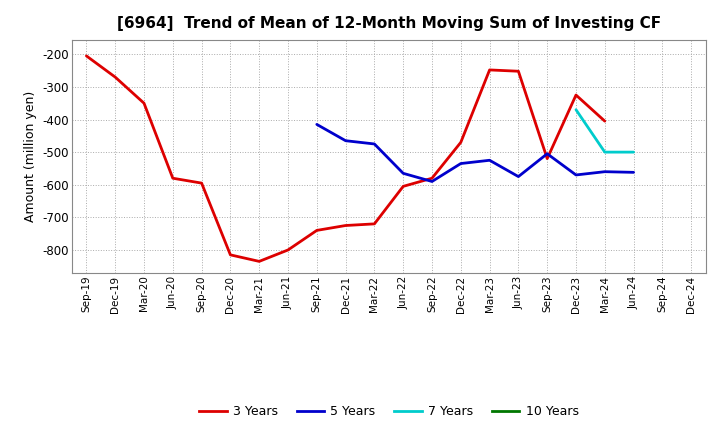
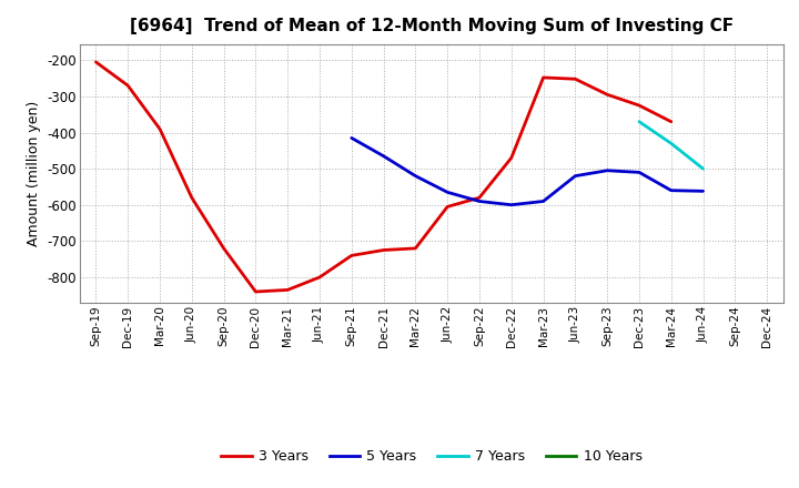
3 Years/Mar-20: -350 -> -390
3 Years/Sep-20: -595 -> -720
3 Years/Dec-20: -815 -> -840
5 Years/Mar-22: -475 -> -520
5 Years/Dec-22: -535 -> -600
5 Years/Mar-23: -525 -> -590
5 Years/Jun-23: -575 -> -520
3 Years/Sep-23: -520 -> -295
5 Years/Dec-23: -570 -> -510
3 Years/Mar-24: -405 -> -370
7 Years/Mar-24: -500 -> -430
